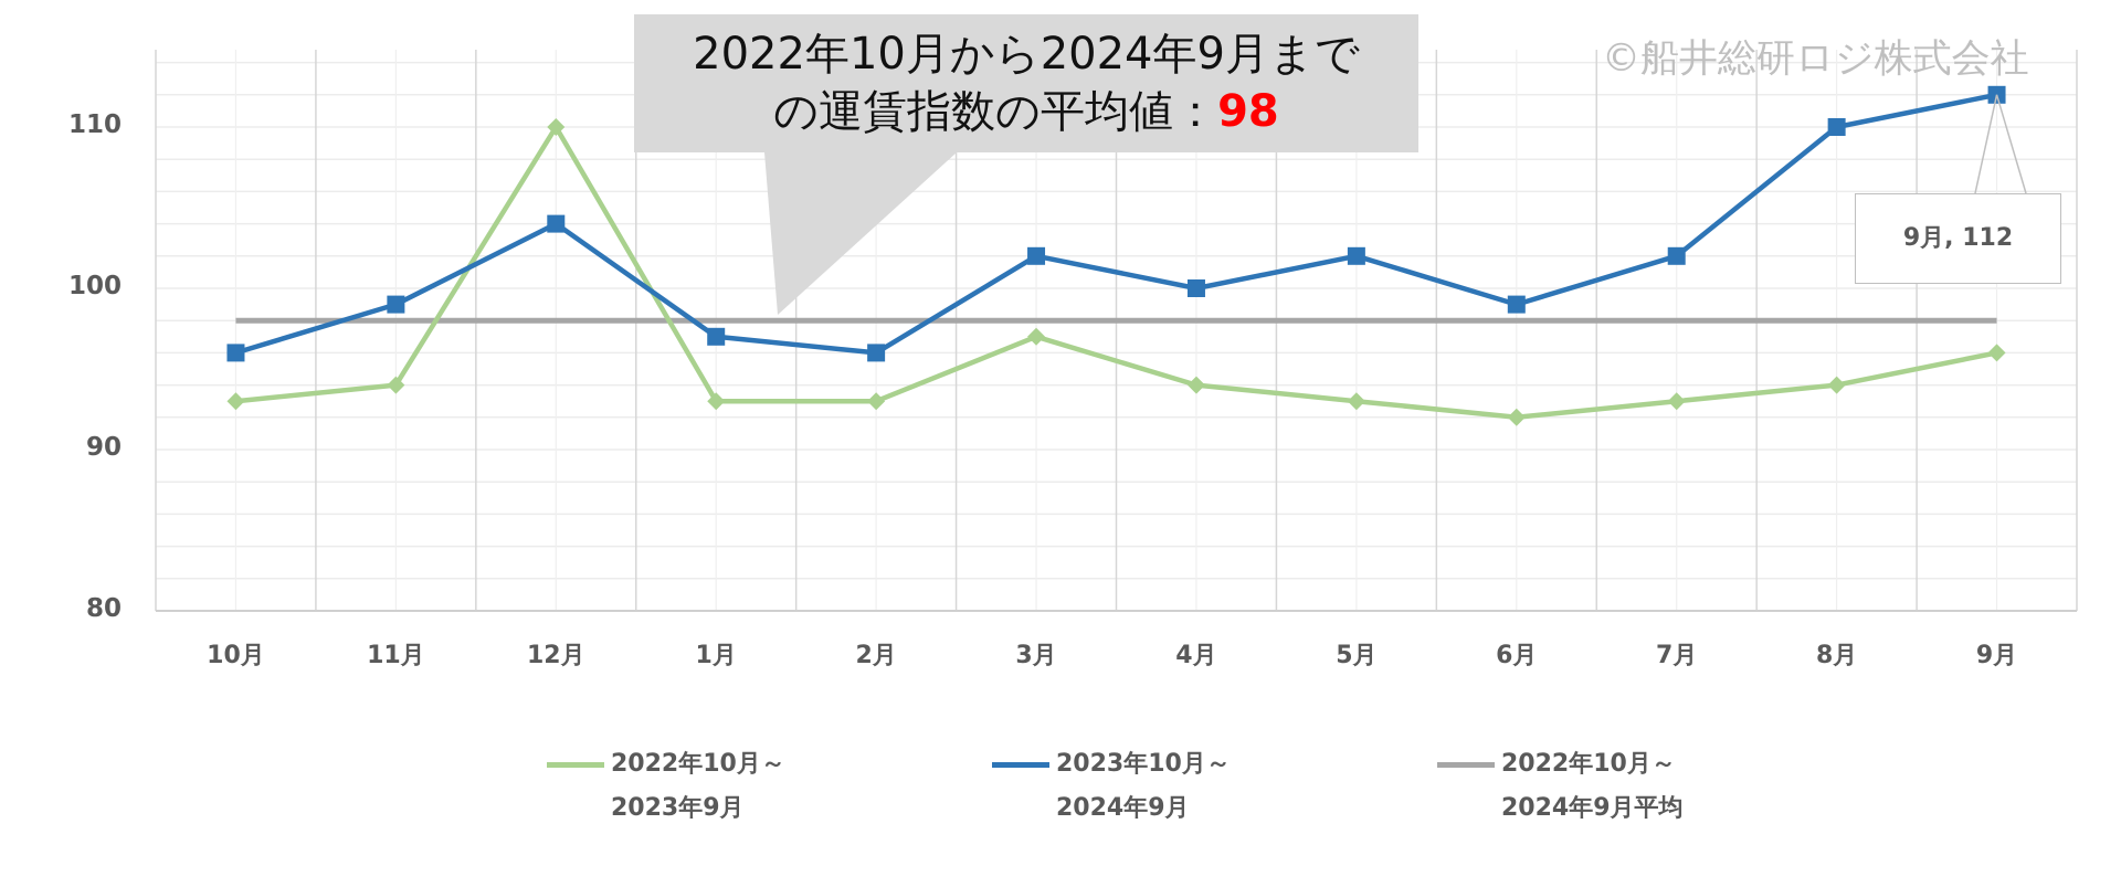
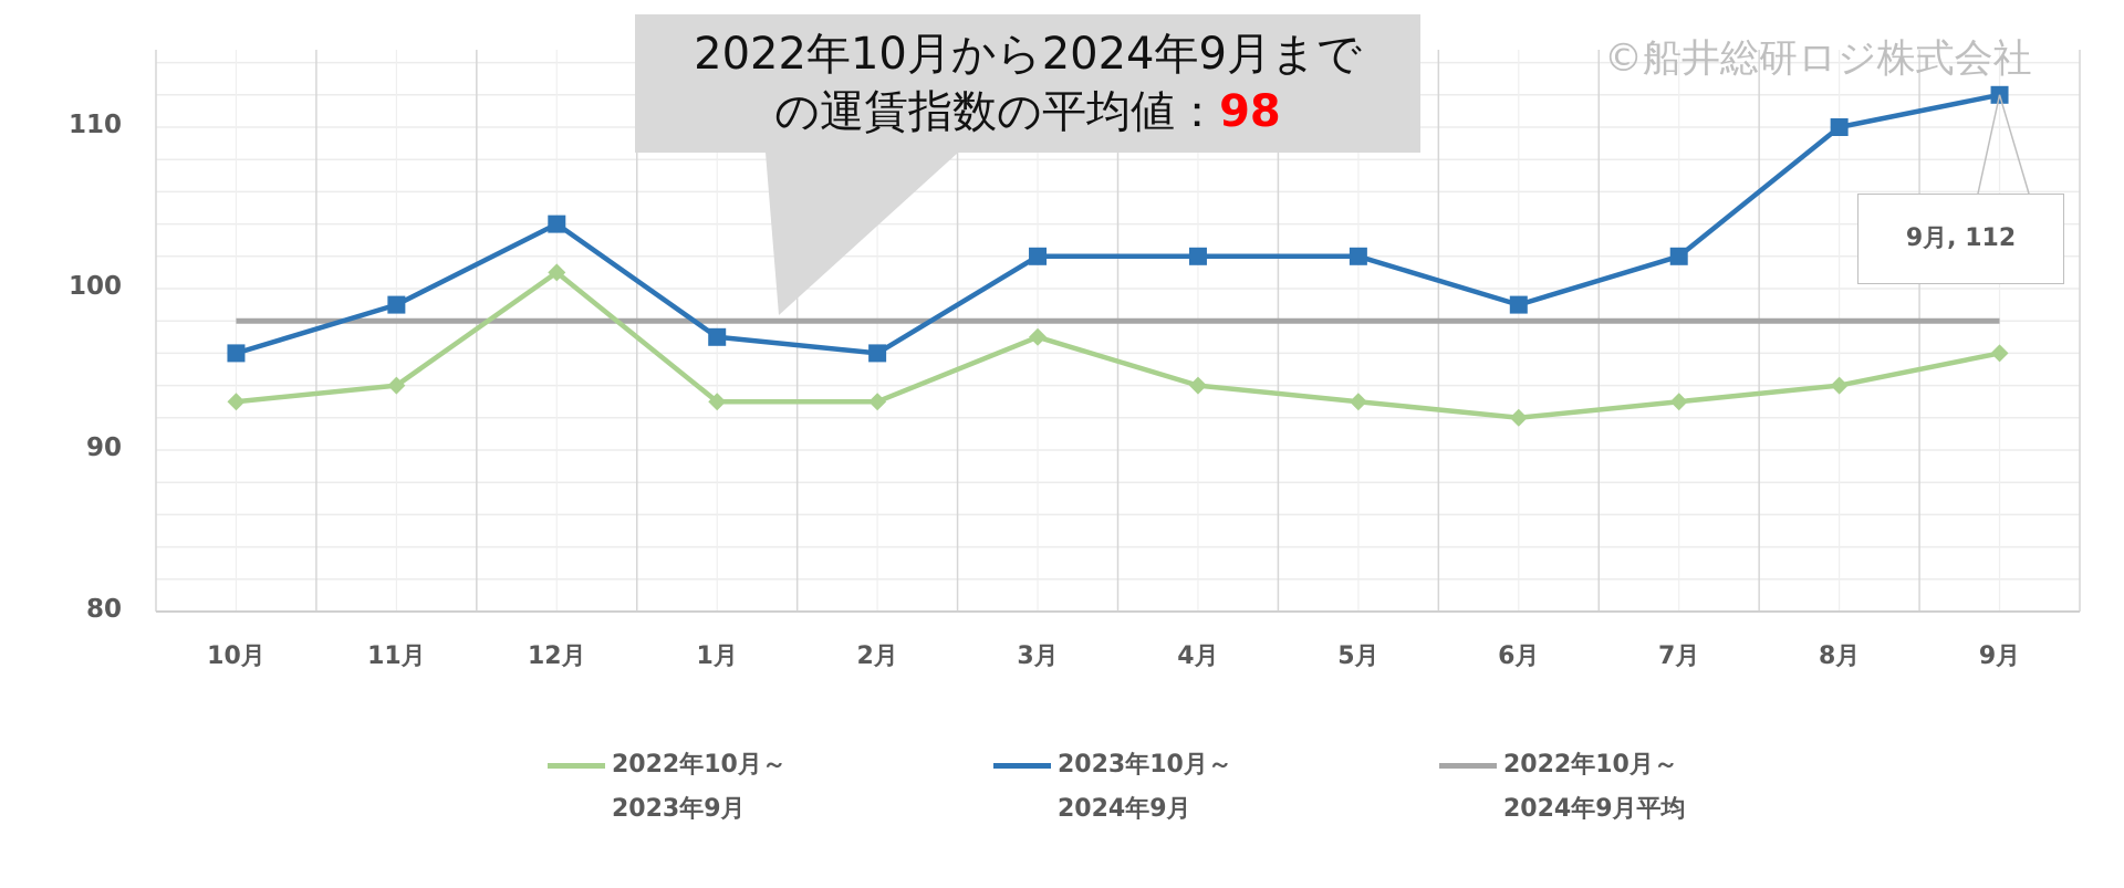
2022年10月～2023年9月/12月: 110 -> 101
2023年10月～2024年9月/4月: 100 -> 102
